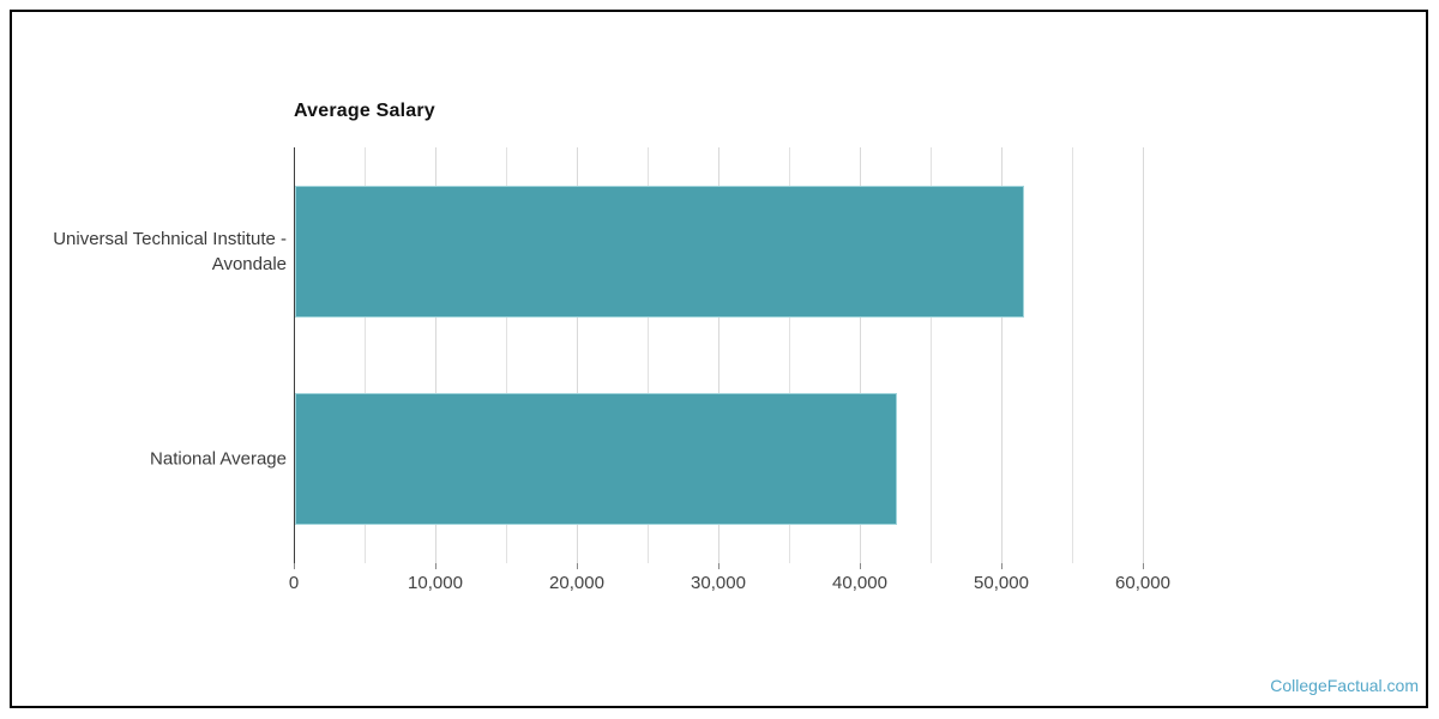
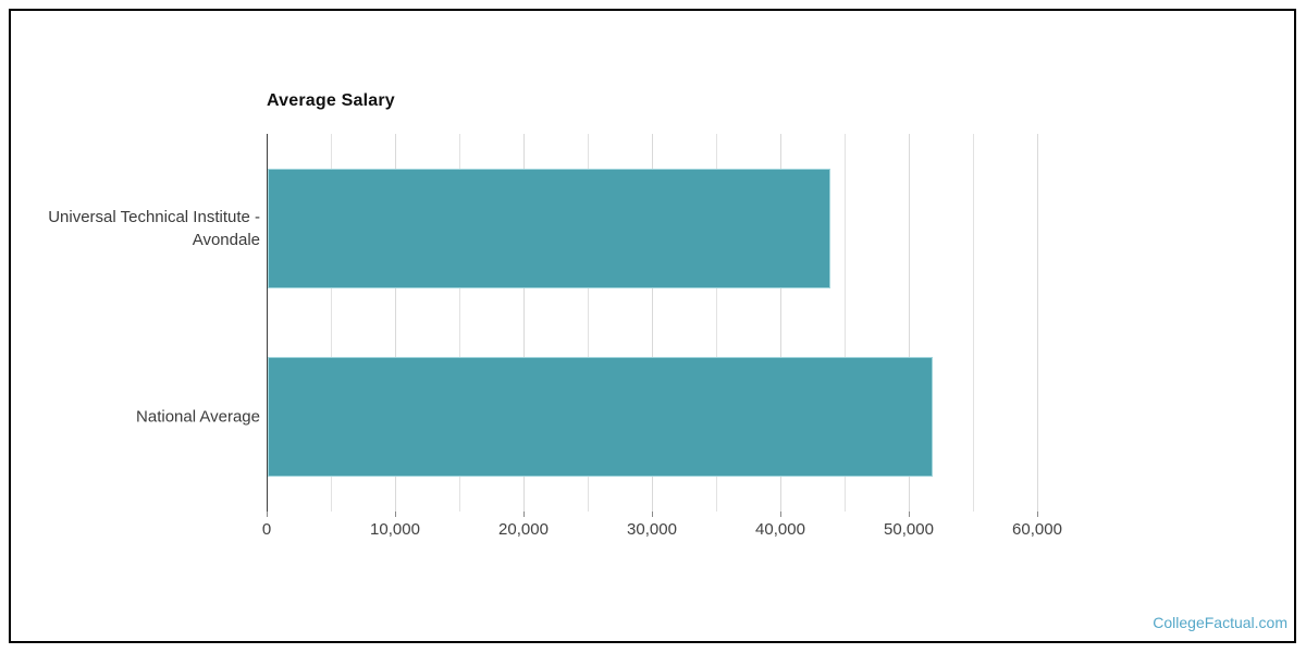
Universal Technical Institute - Avondale: 51500 -> 43800
National Average: 42500 -> 51800
